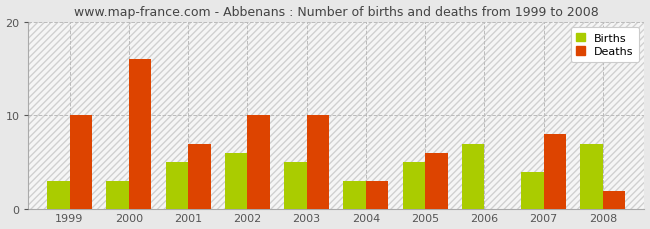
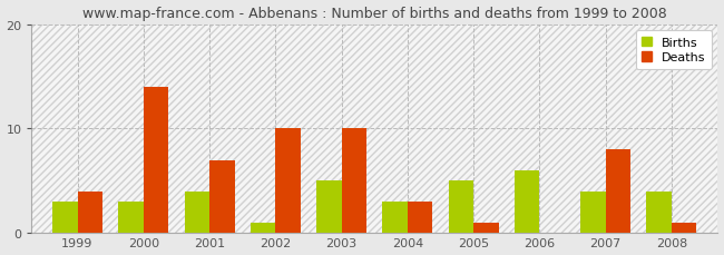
Deaths/1999: 10 -> 4
Deaths/2000: 16 -> 14
Births/2001: 5 -> 4
Births/2002: 6 -> 1
Deaths/2005: 6 -> 1
Births/2006: 7 -> 6
Births/2008: 7 -> 4
Deaths/2008: 2 -> 1
